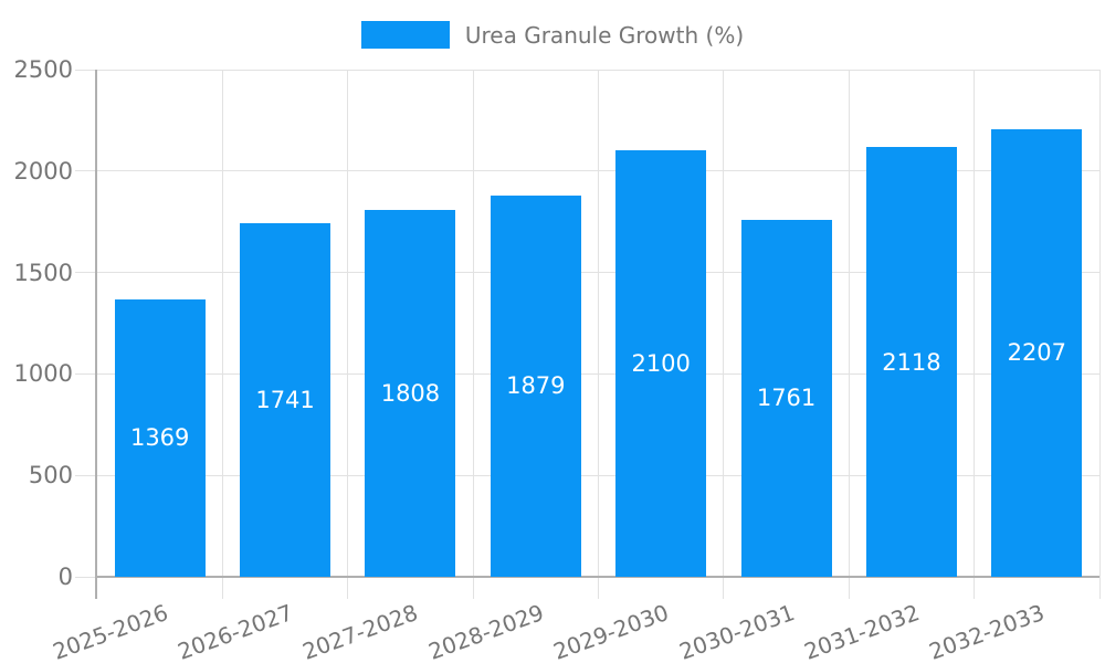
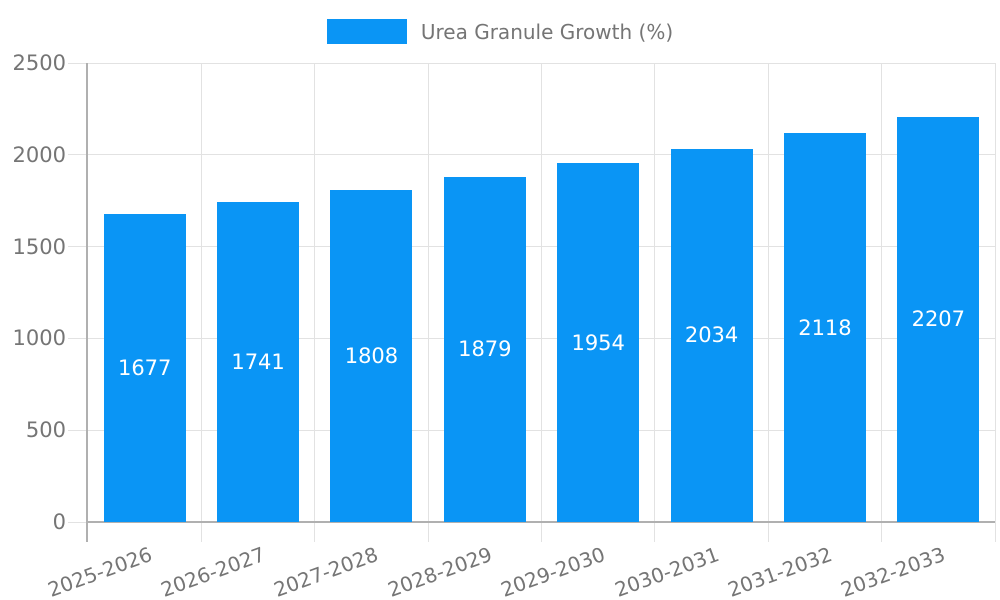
2025-2026: 1369 -> 1677
2029-2030: 2100 -> 1954
2030-2031: 1761 -> 2034
